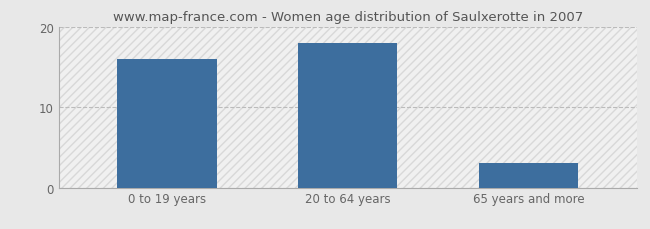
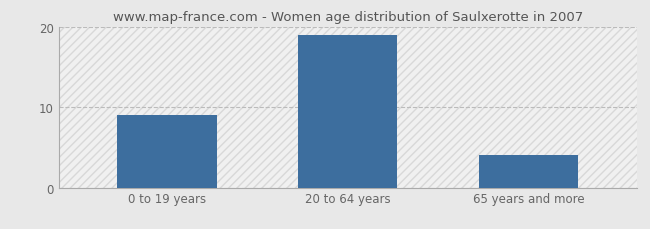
0 to 19 years: 16 -> 9
20 to 64 years: 18 -> 19
65 years and more: 3 -> 4
